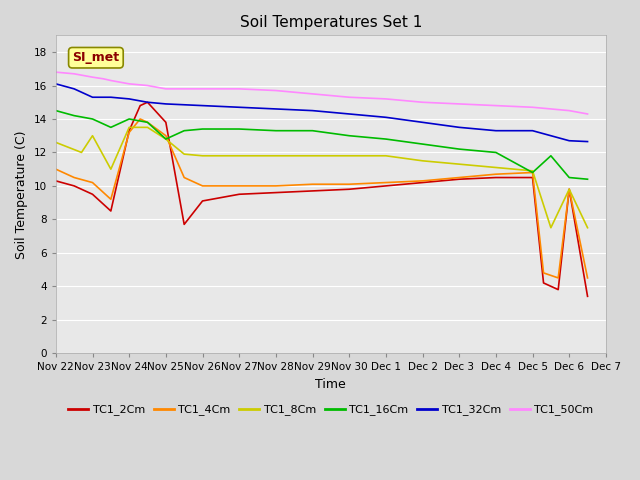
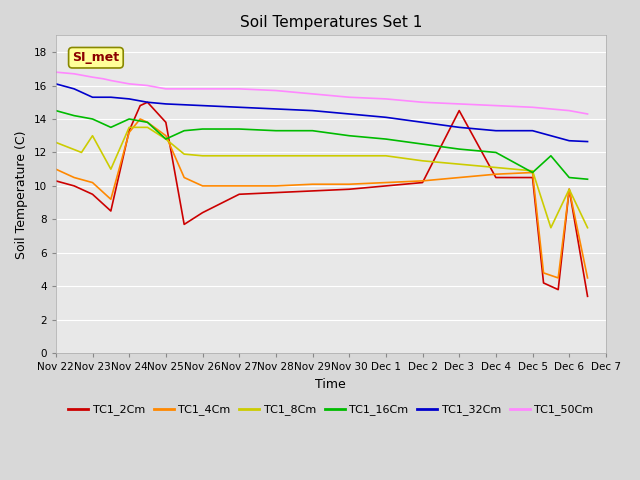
TC1_2Cm/Nov 26: 9.1 -> 8.4
TC1_2Cm/Dec 3: 10.4 -> 14.5
